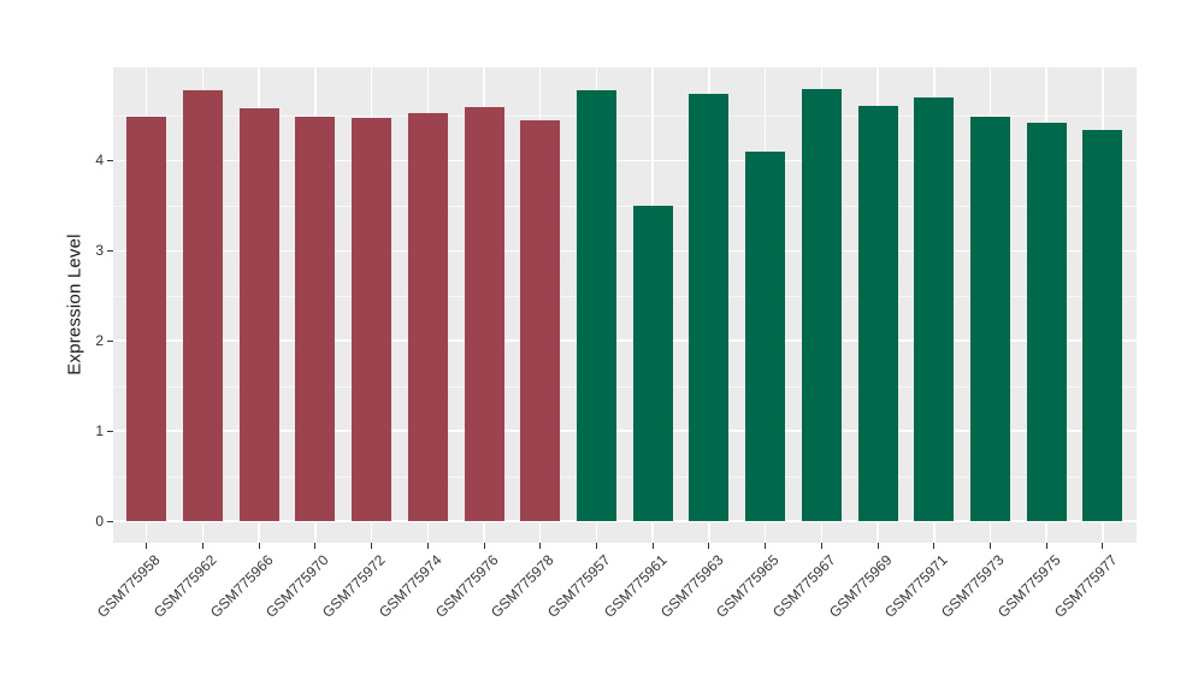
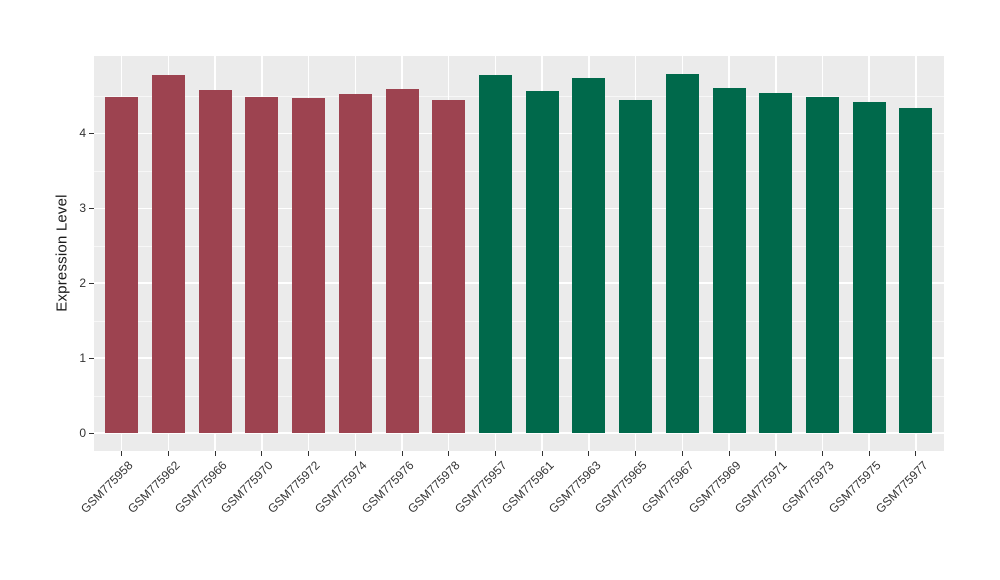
GSM775961: 3.5 -> 4.6
GSM775965: 4.1 -> 4.4
GSM775971: 4.7 -> 4.5
